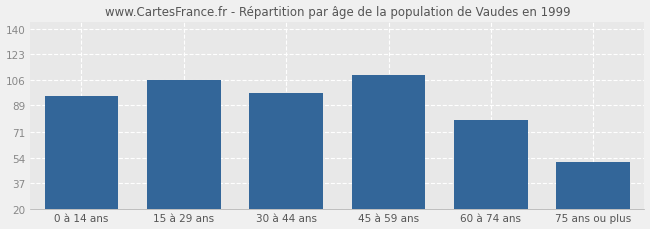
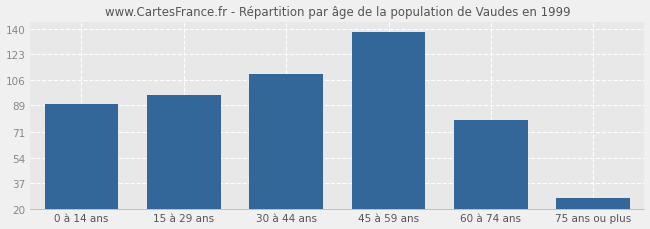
0 à 14 ans: 95 -> 90
15 à 29 ans: 106 -> 96
30 à 44 ans: 97 -> 110
45 à 59 ans: 109 -> 138
75 ans ou plus: 51 -> 27
